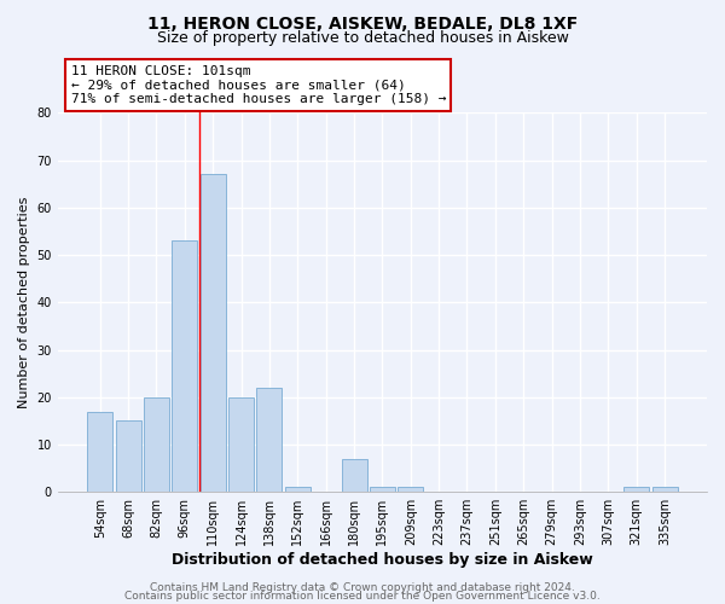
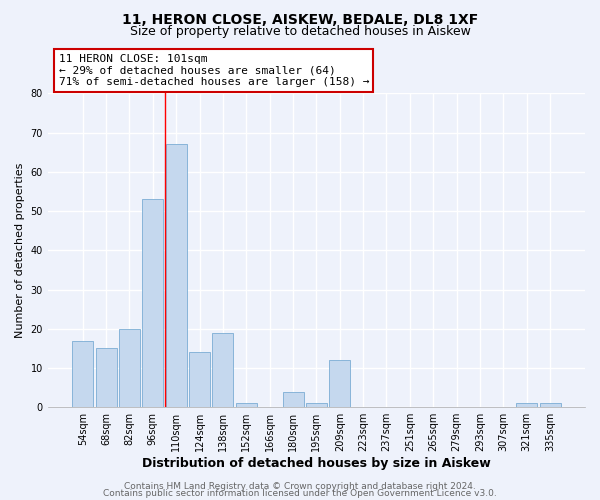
124sqm: 20 -> 14
138sqm: 22 -> 19
180sqm: 7 -> 4
209sqm: 1 -> 12
